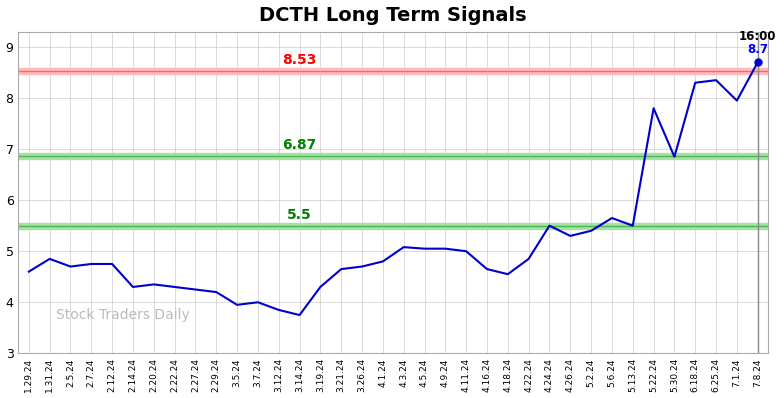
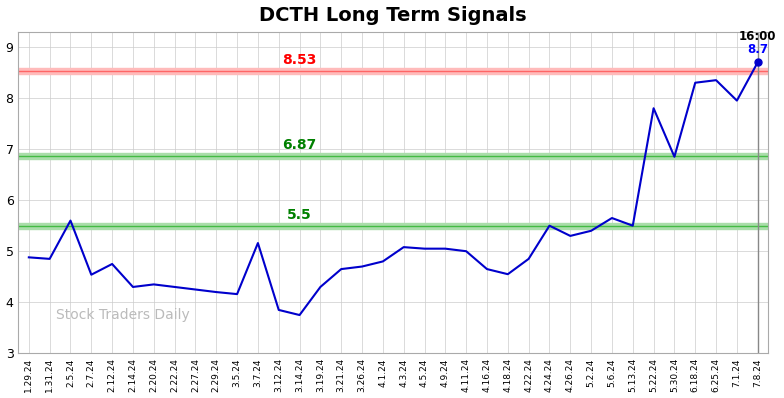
1.29.24: 4.60 -> 4.88
2.5.24: 4.70 -> 5.60
2.7.24: 4.75 -> 4.54
3.5.24: 3.95 -> 4.16
3.7.24: 4.00 -> 5.16
